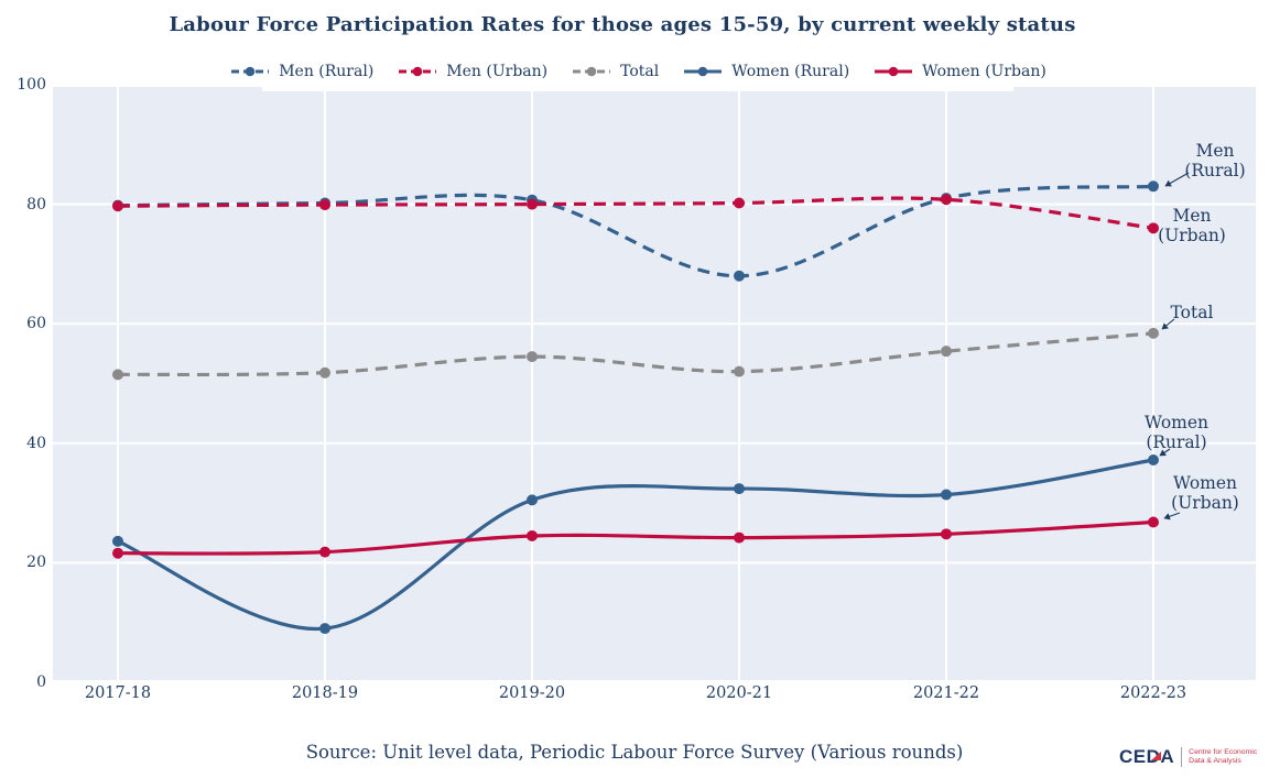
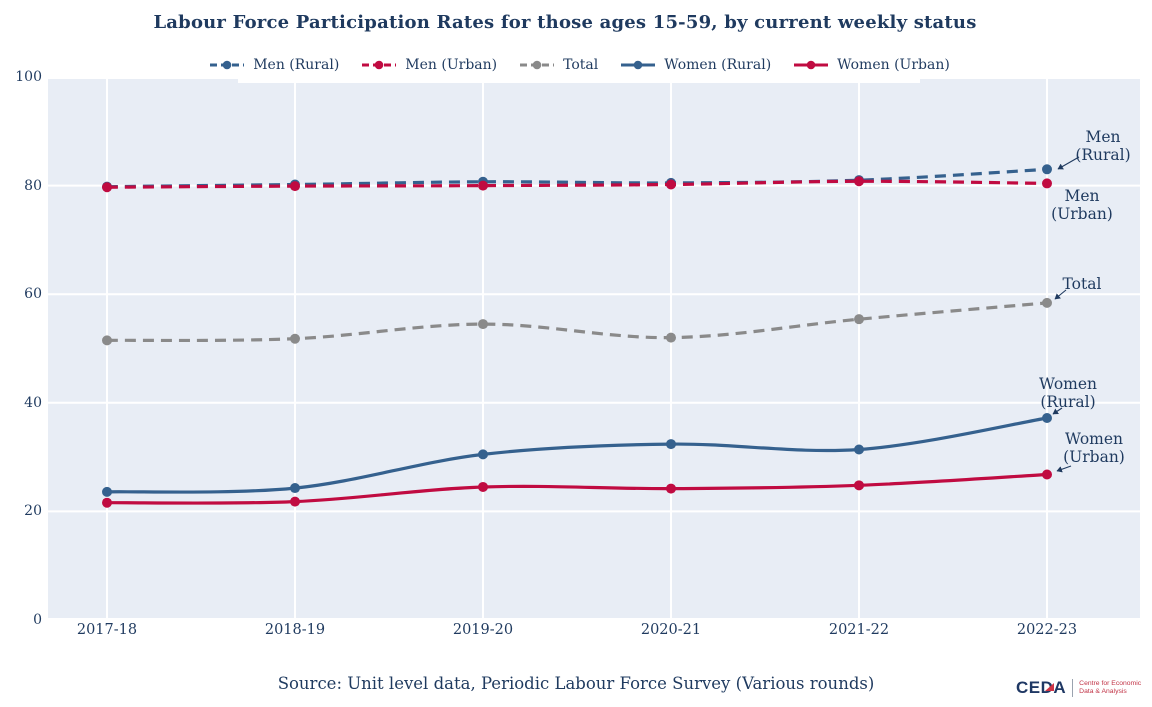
Women (Rural)/2018-19: 9 -> 24
Men (Rural)/2020-21: 68 -> 80
Men (Urban)/2022-23: 76 -> 80
